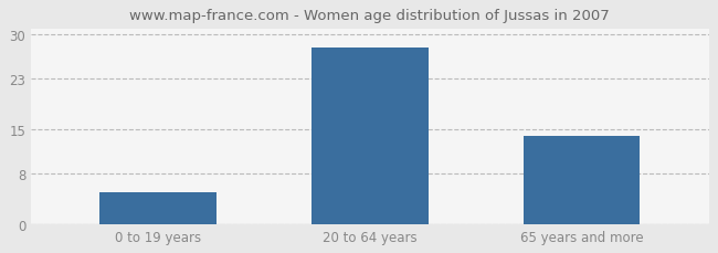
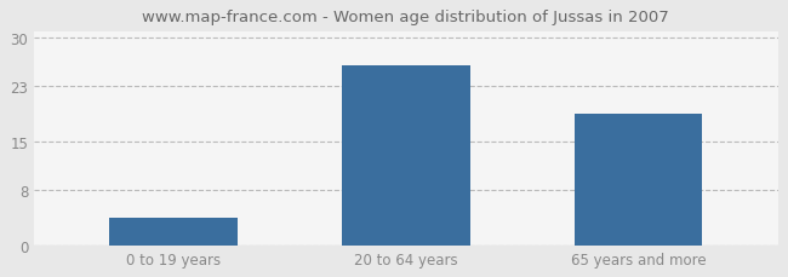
0 to 19 years: 5 -> 4
20 to 64 years: 28 -> 26
65 years and more: 14 -> 19
